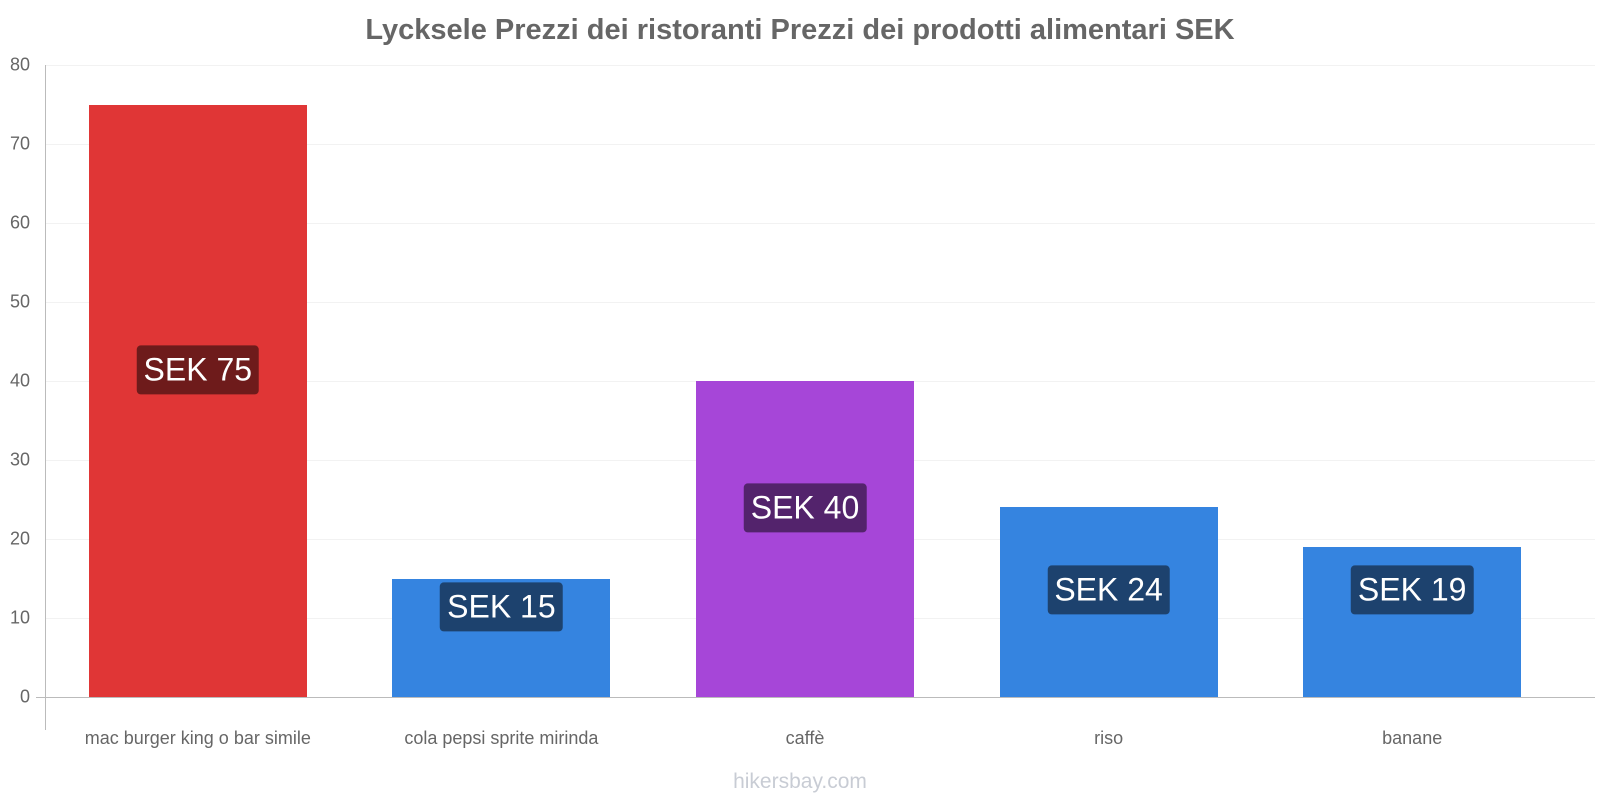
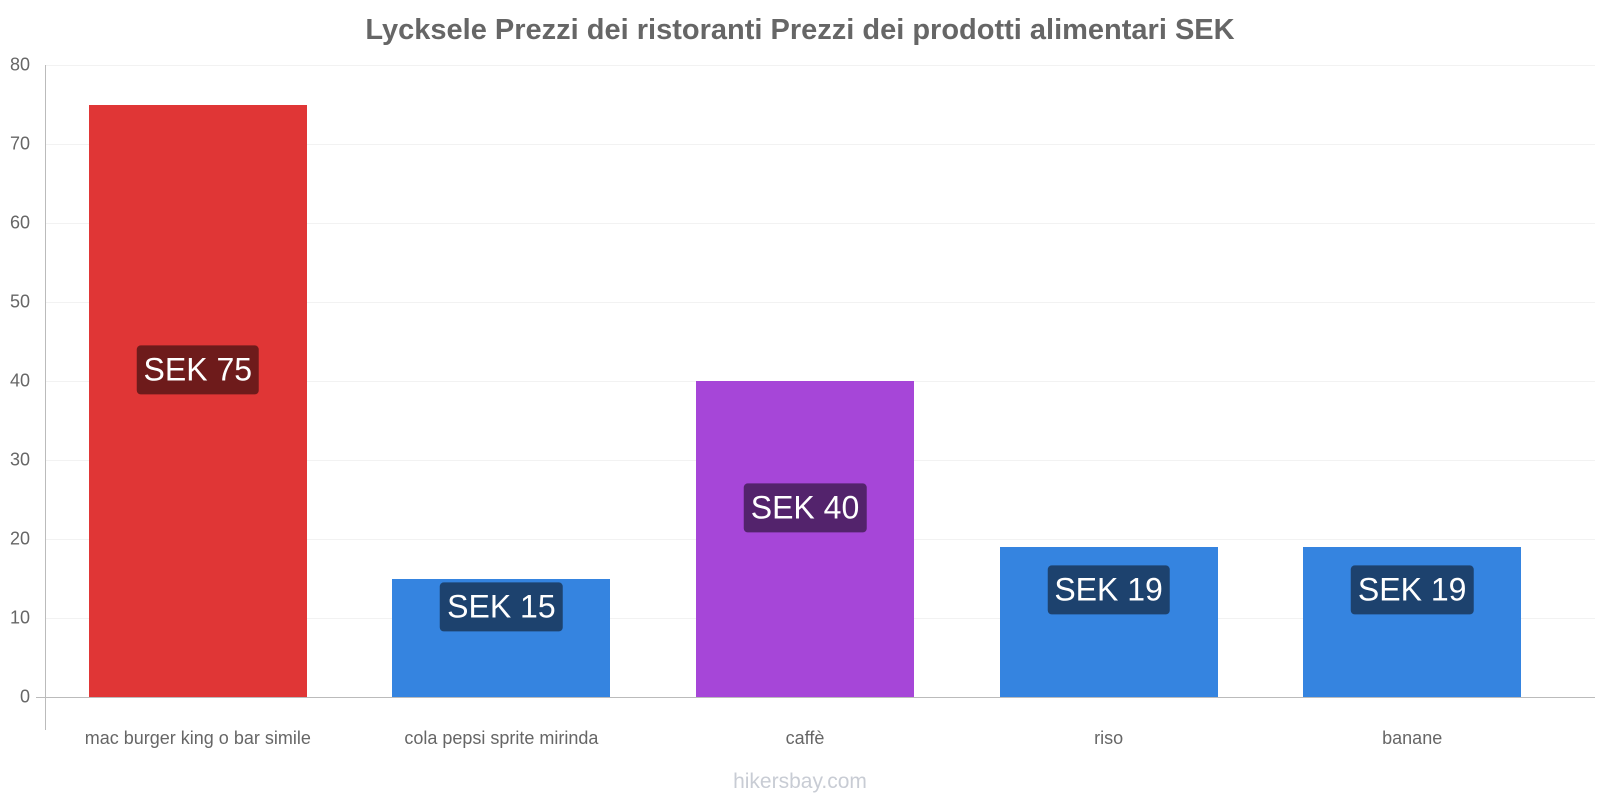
riso: 24 -> 19
